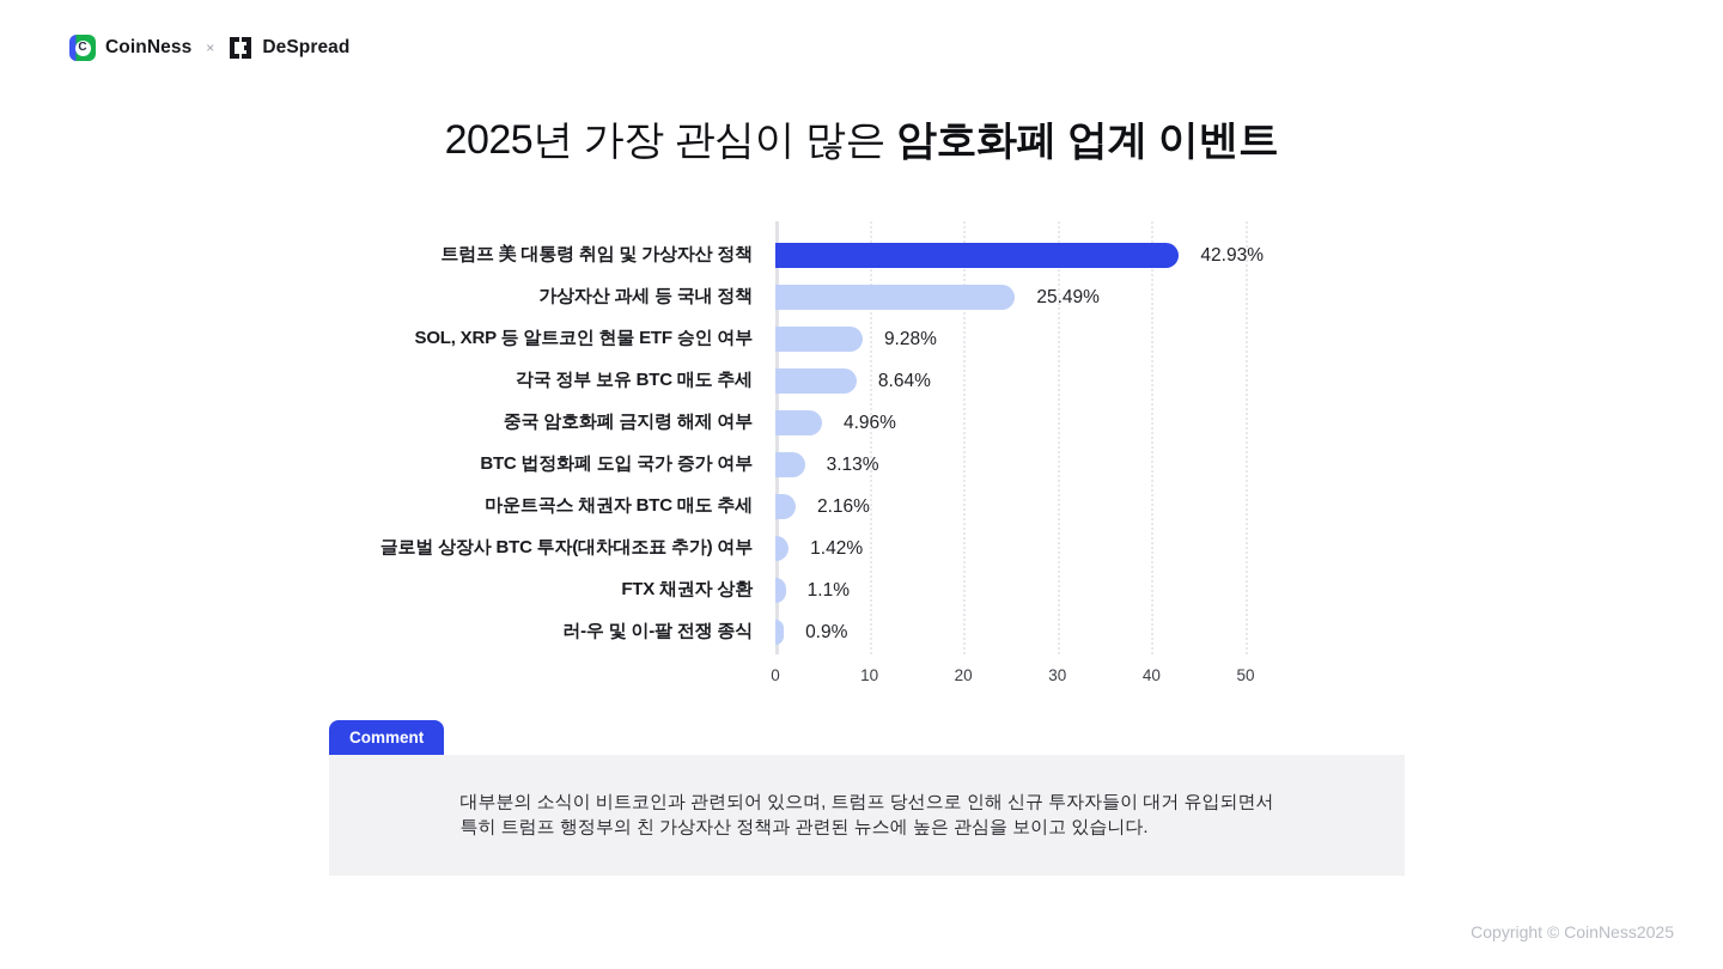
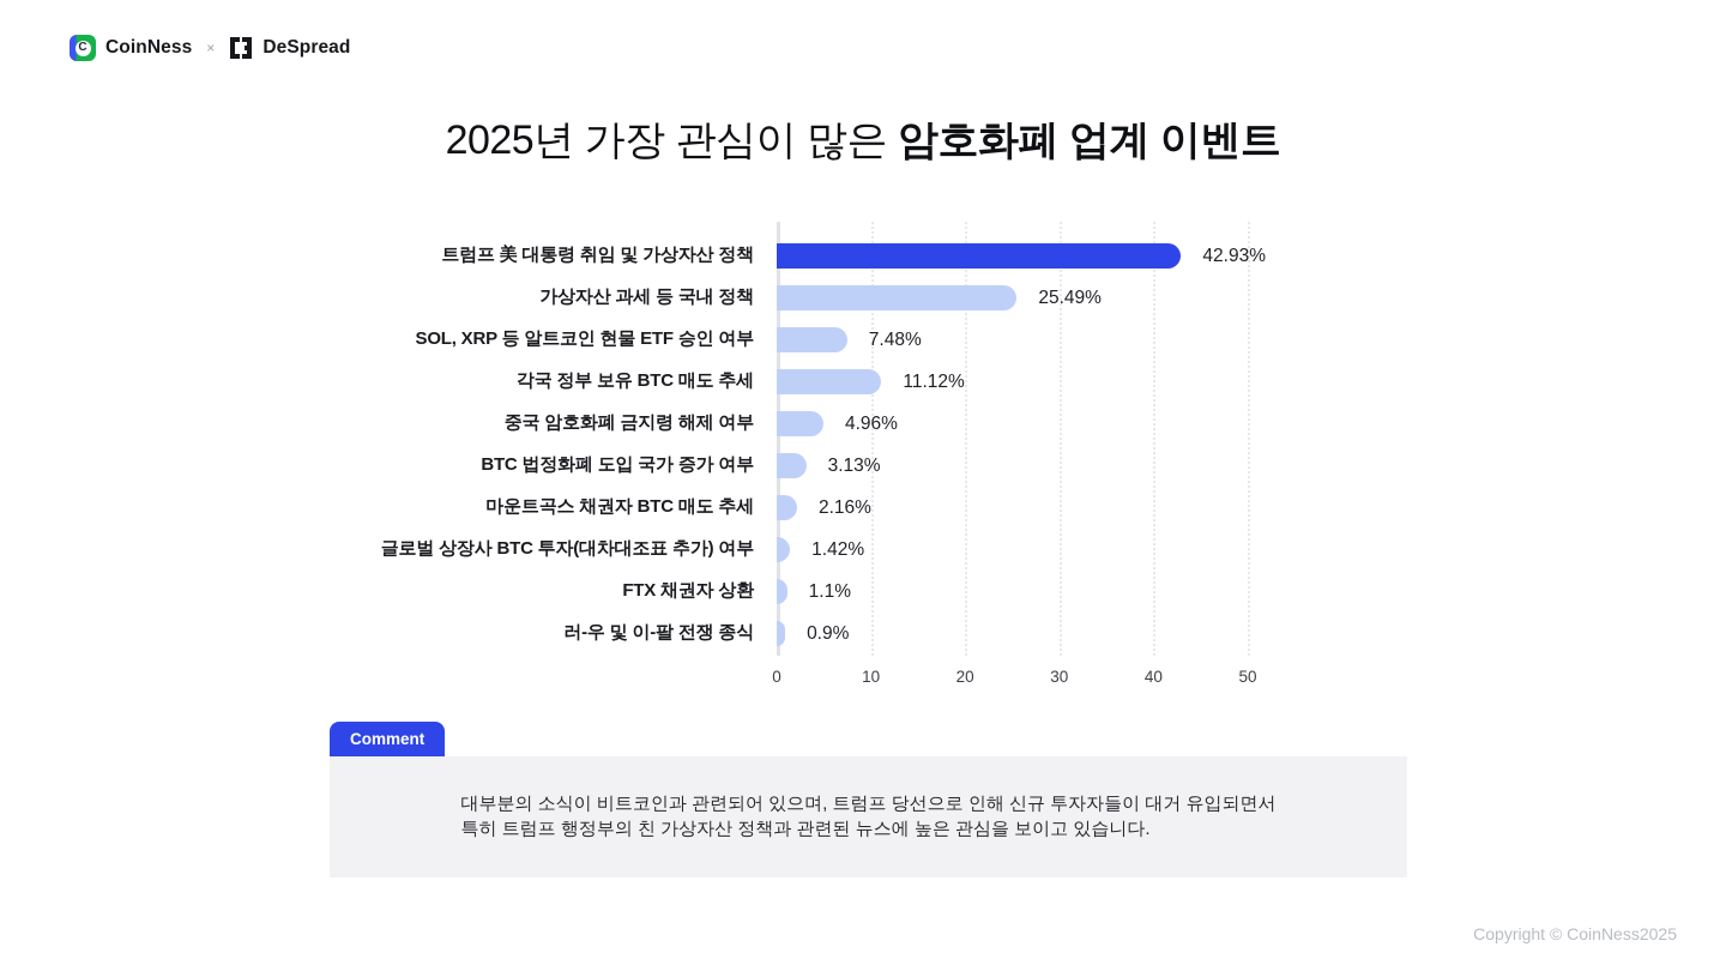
SOL, XRP 등 알트코인 현물 ETF 승인 여부: 9.28% -> 7.48%
각국 정부 보유 BTC 매도 추세: 8.64% -> 11.12%
